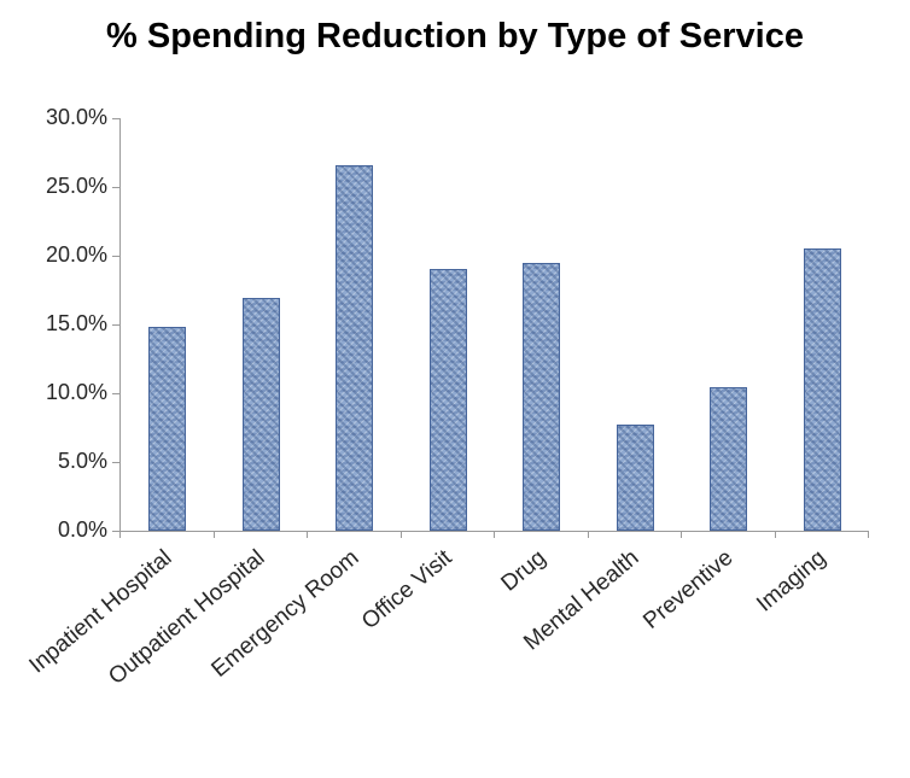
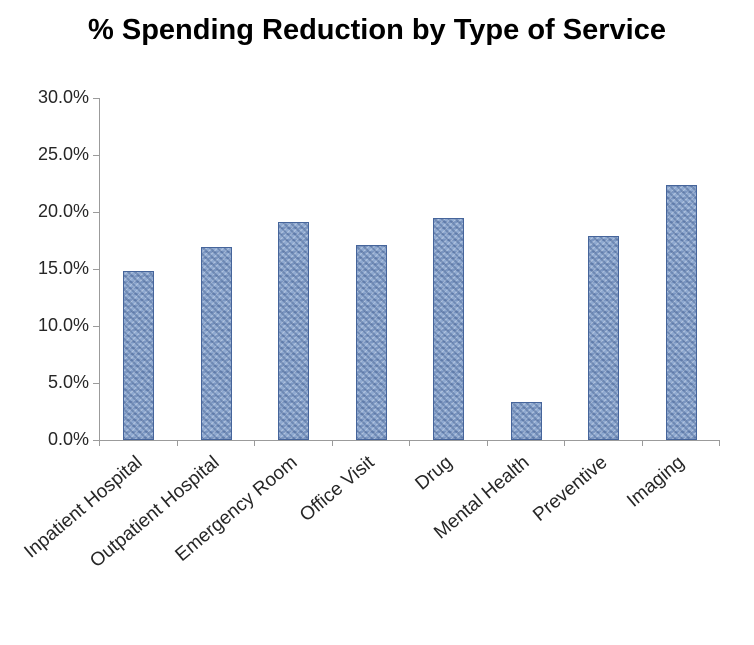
Emergency Room: 26.6% -> 19.1%
Office Visit: 19.0% -> 17.1%
Mental Health: 7.7% -> 3.3%
Preventive: 10.4% -> 17.9%
Imaging: 20.5% -> 22.4%
